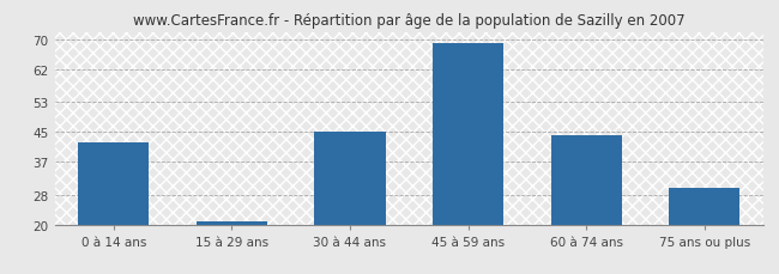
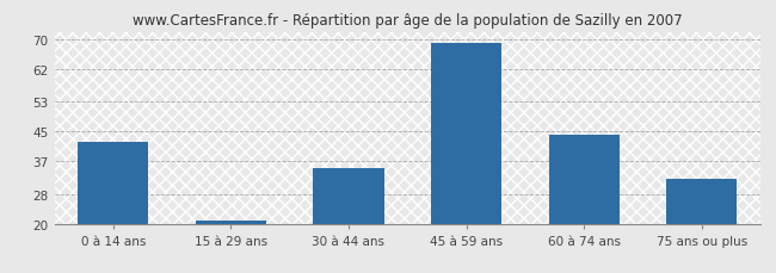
30 à 44 ans: 45 -> 35
75 ans ou plus: 30 -> 32
